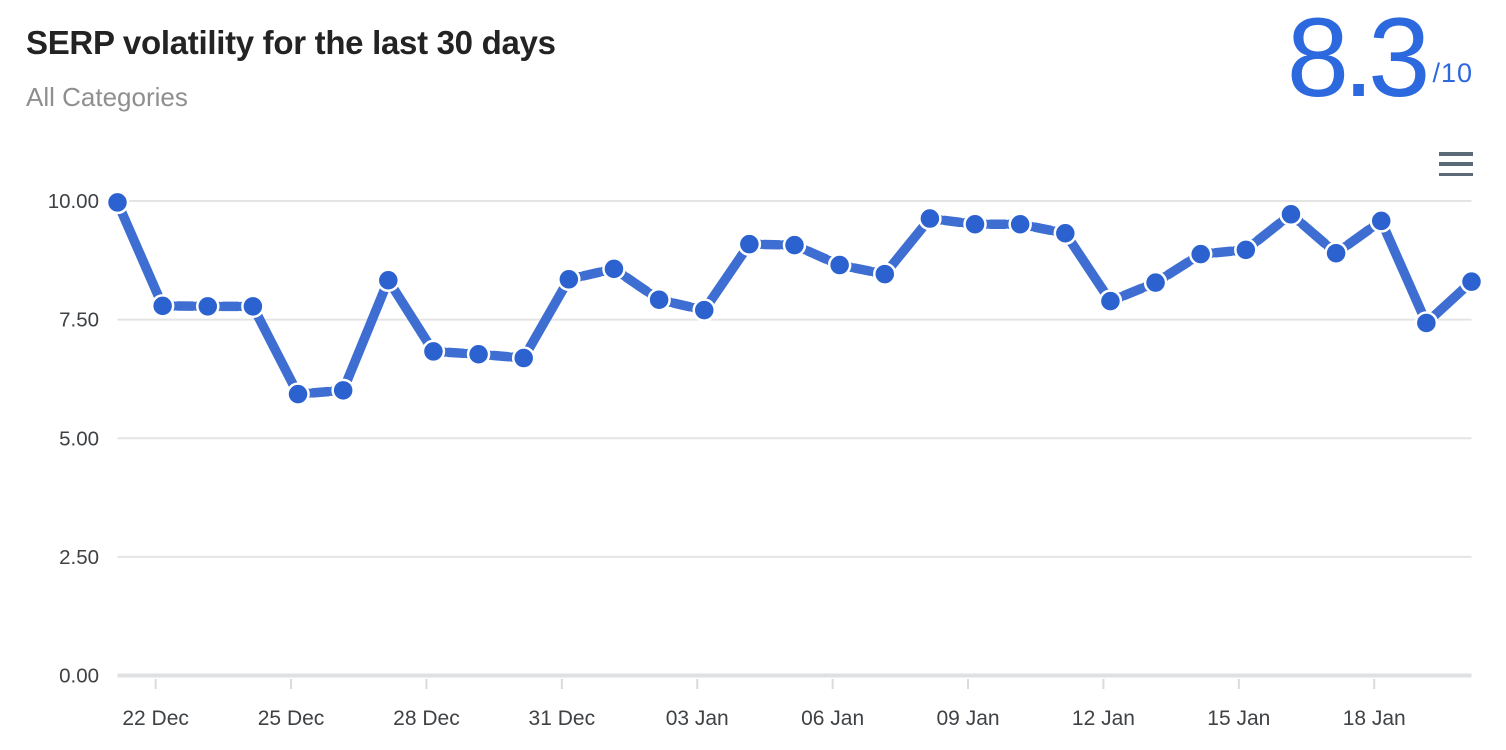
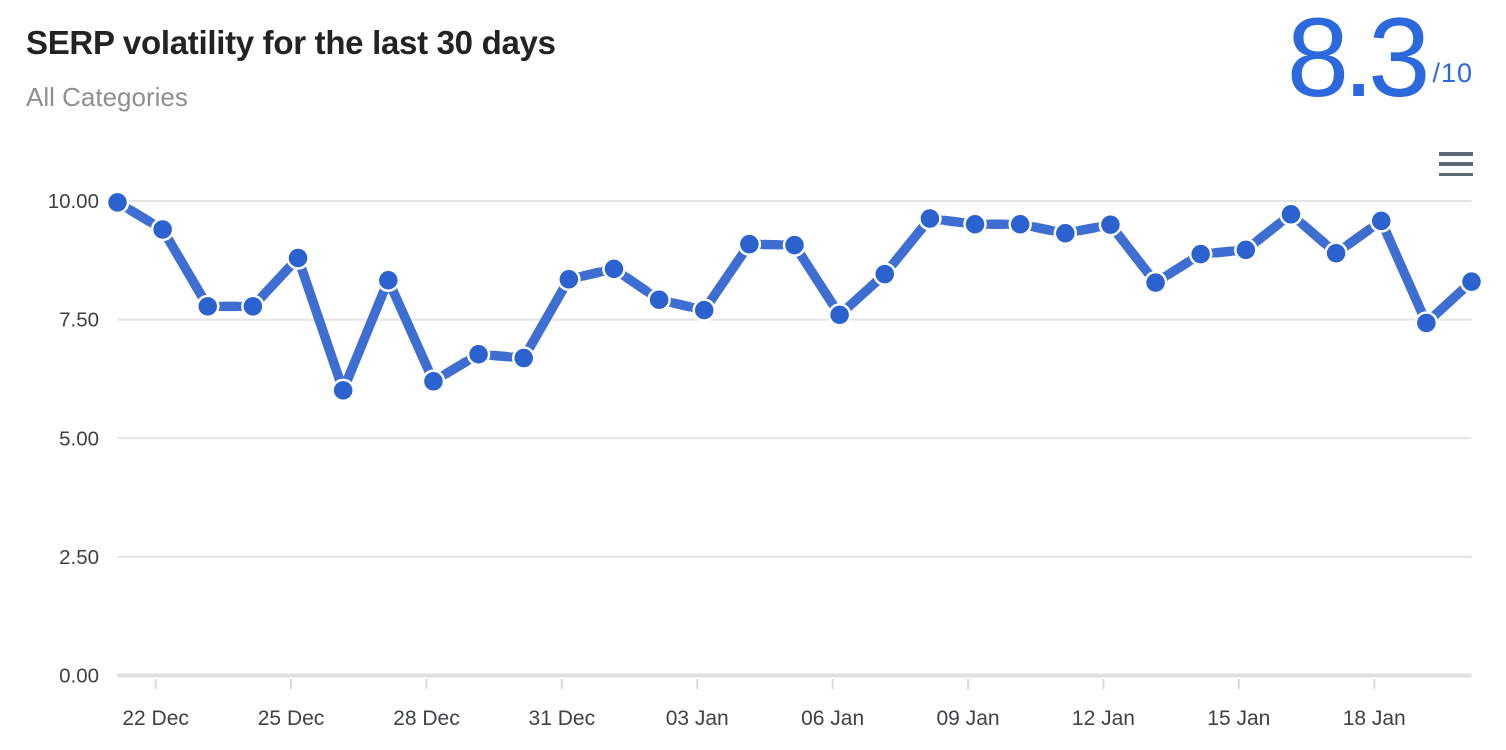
22 Dec: 7.8 -> 9.4
25 Dec: 5.9 -> 8.8
28 Dec: 6.8 -> 6.2
06 Jan: 8.7 -> 7.6
12 Jan: 7.9 -> 9.5
